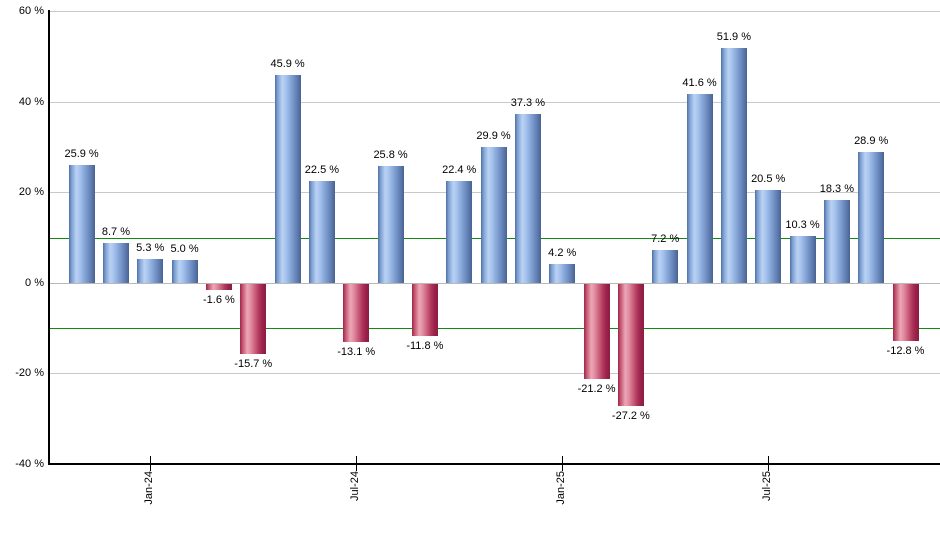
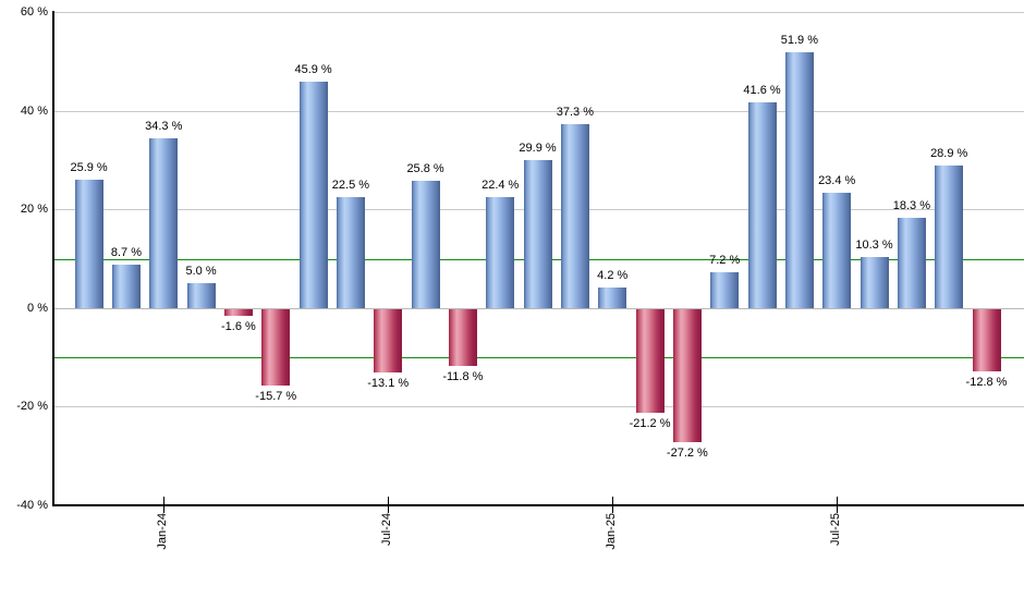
Jan-24: 5.3 -> 34.3
Jul-25: 20.5 -> 23.4
